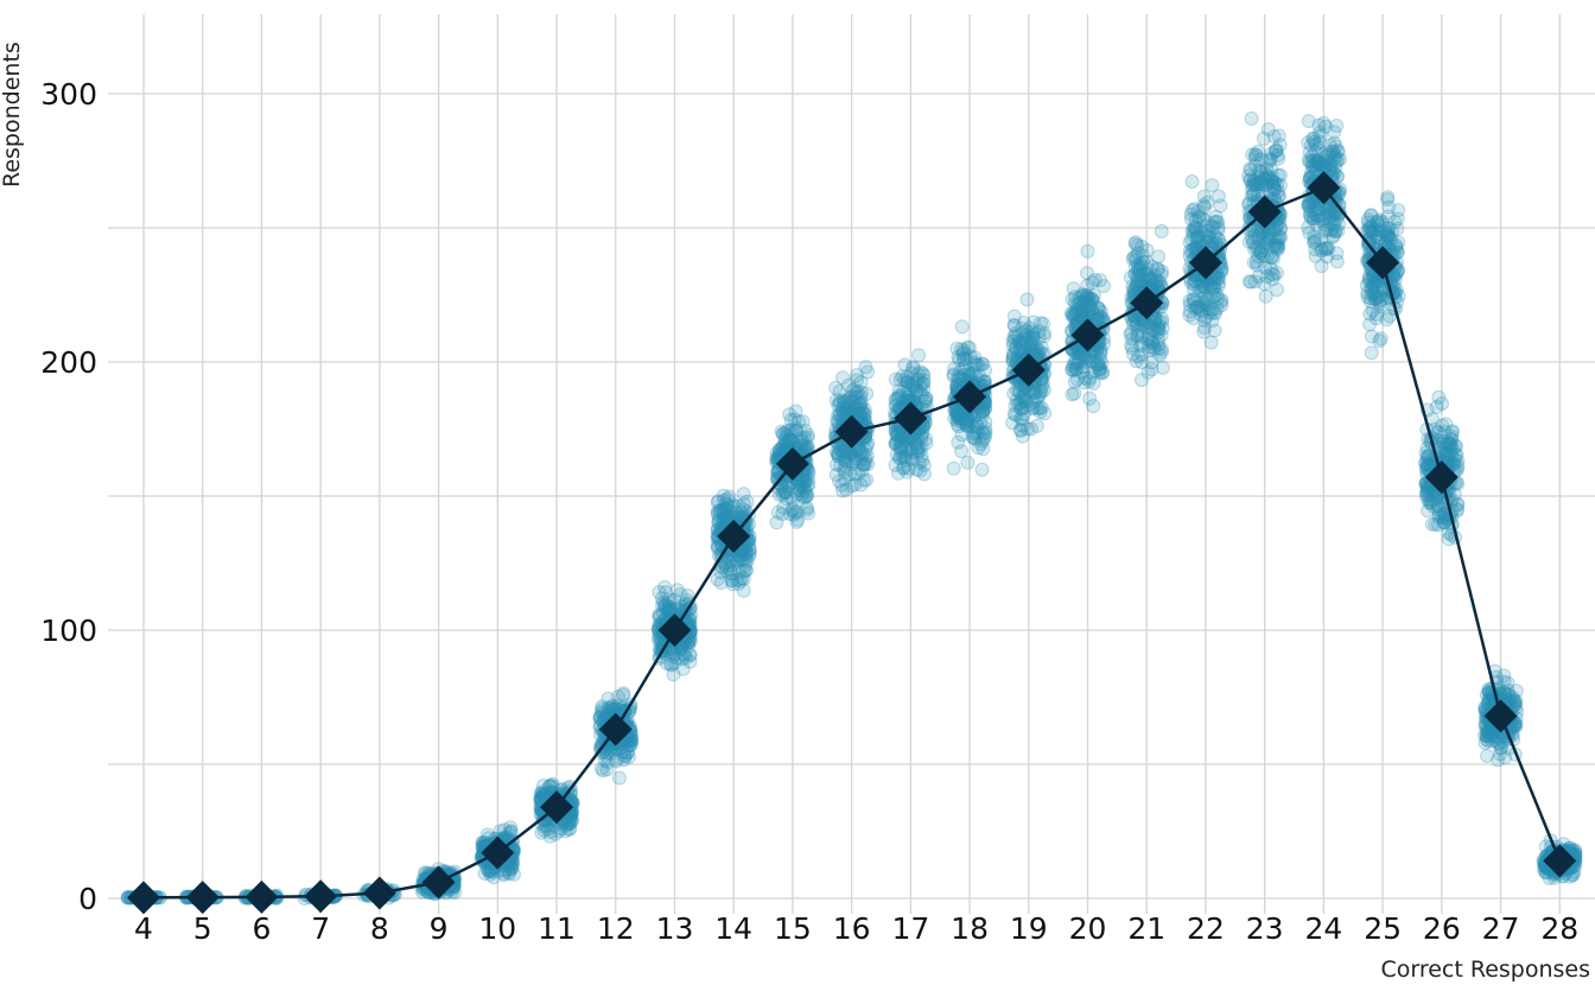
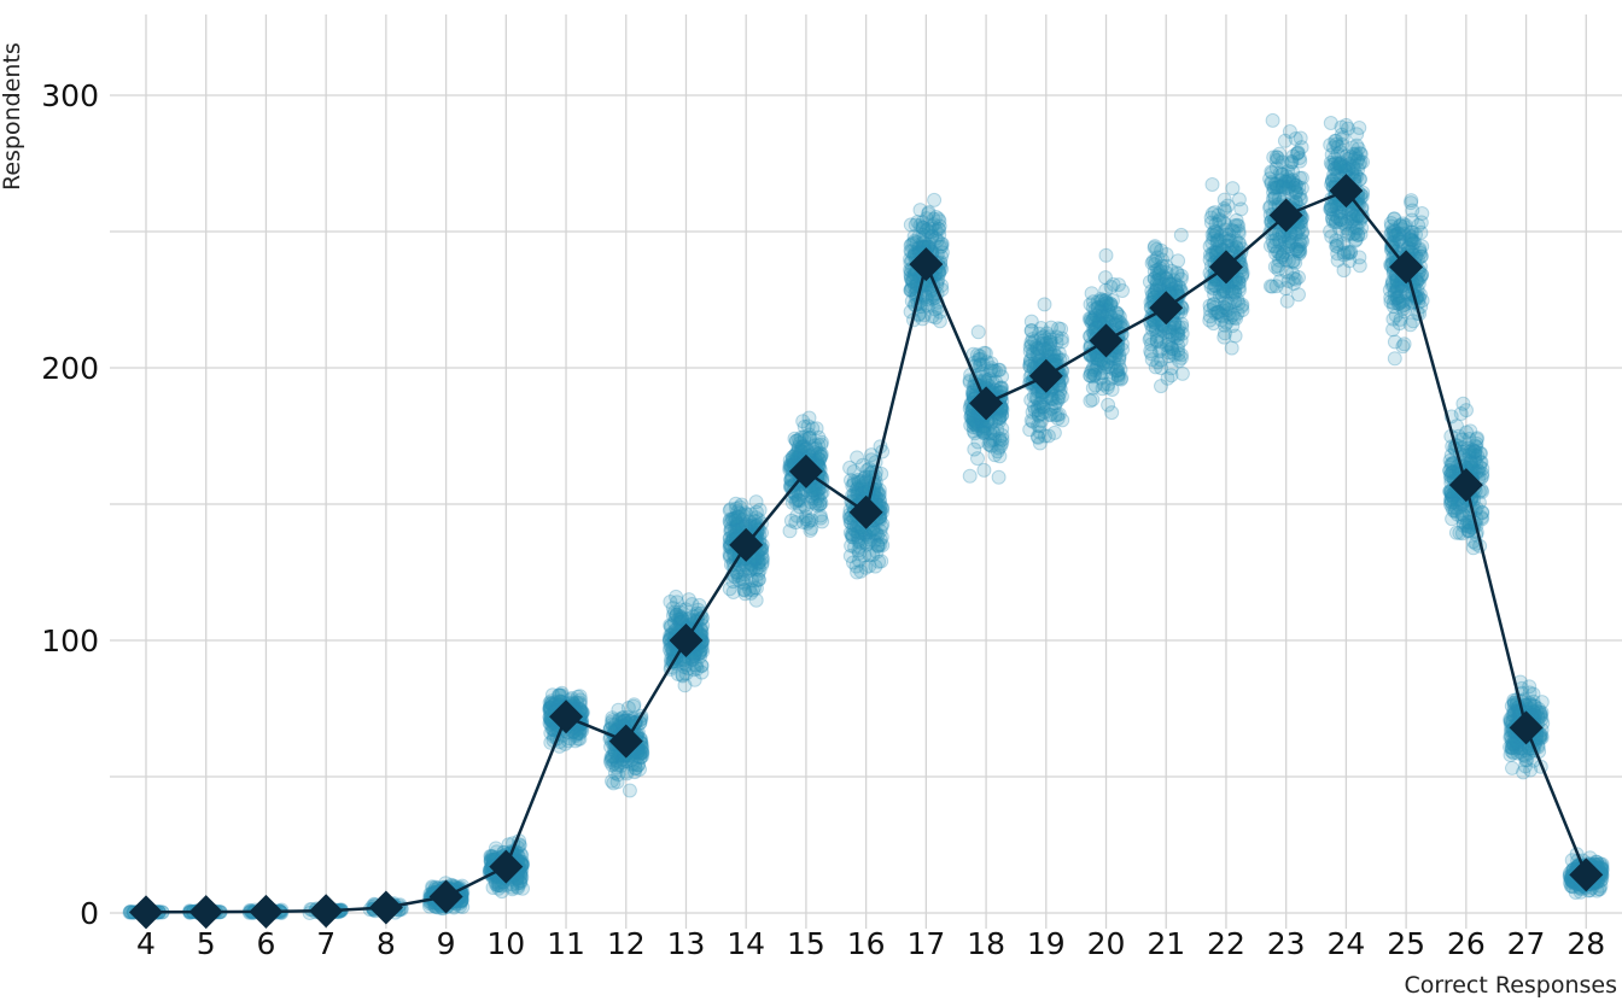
11: 34 -> 72
16: 174 -> 147
17: 179 -> 238
